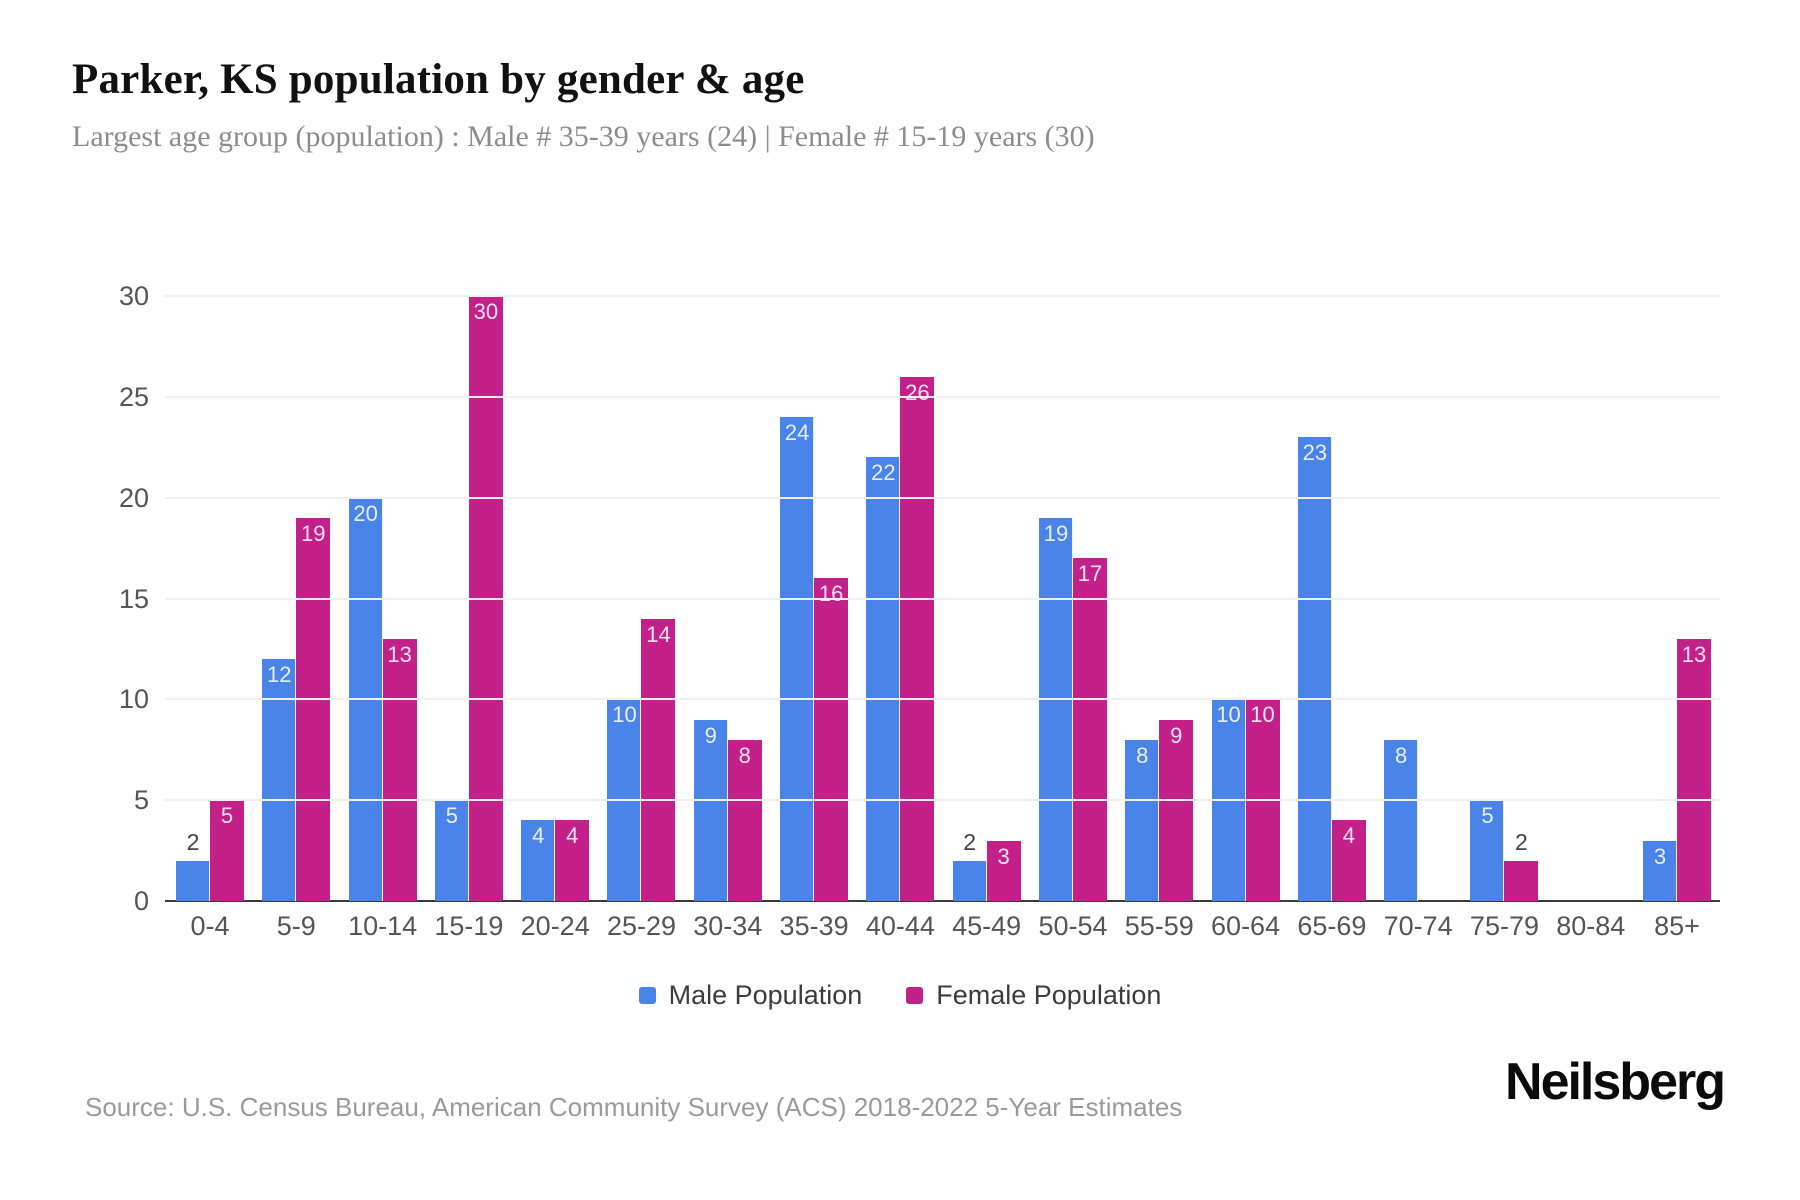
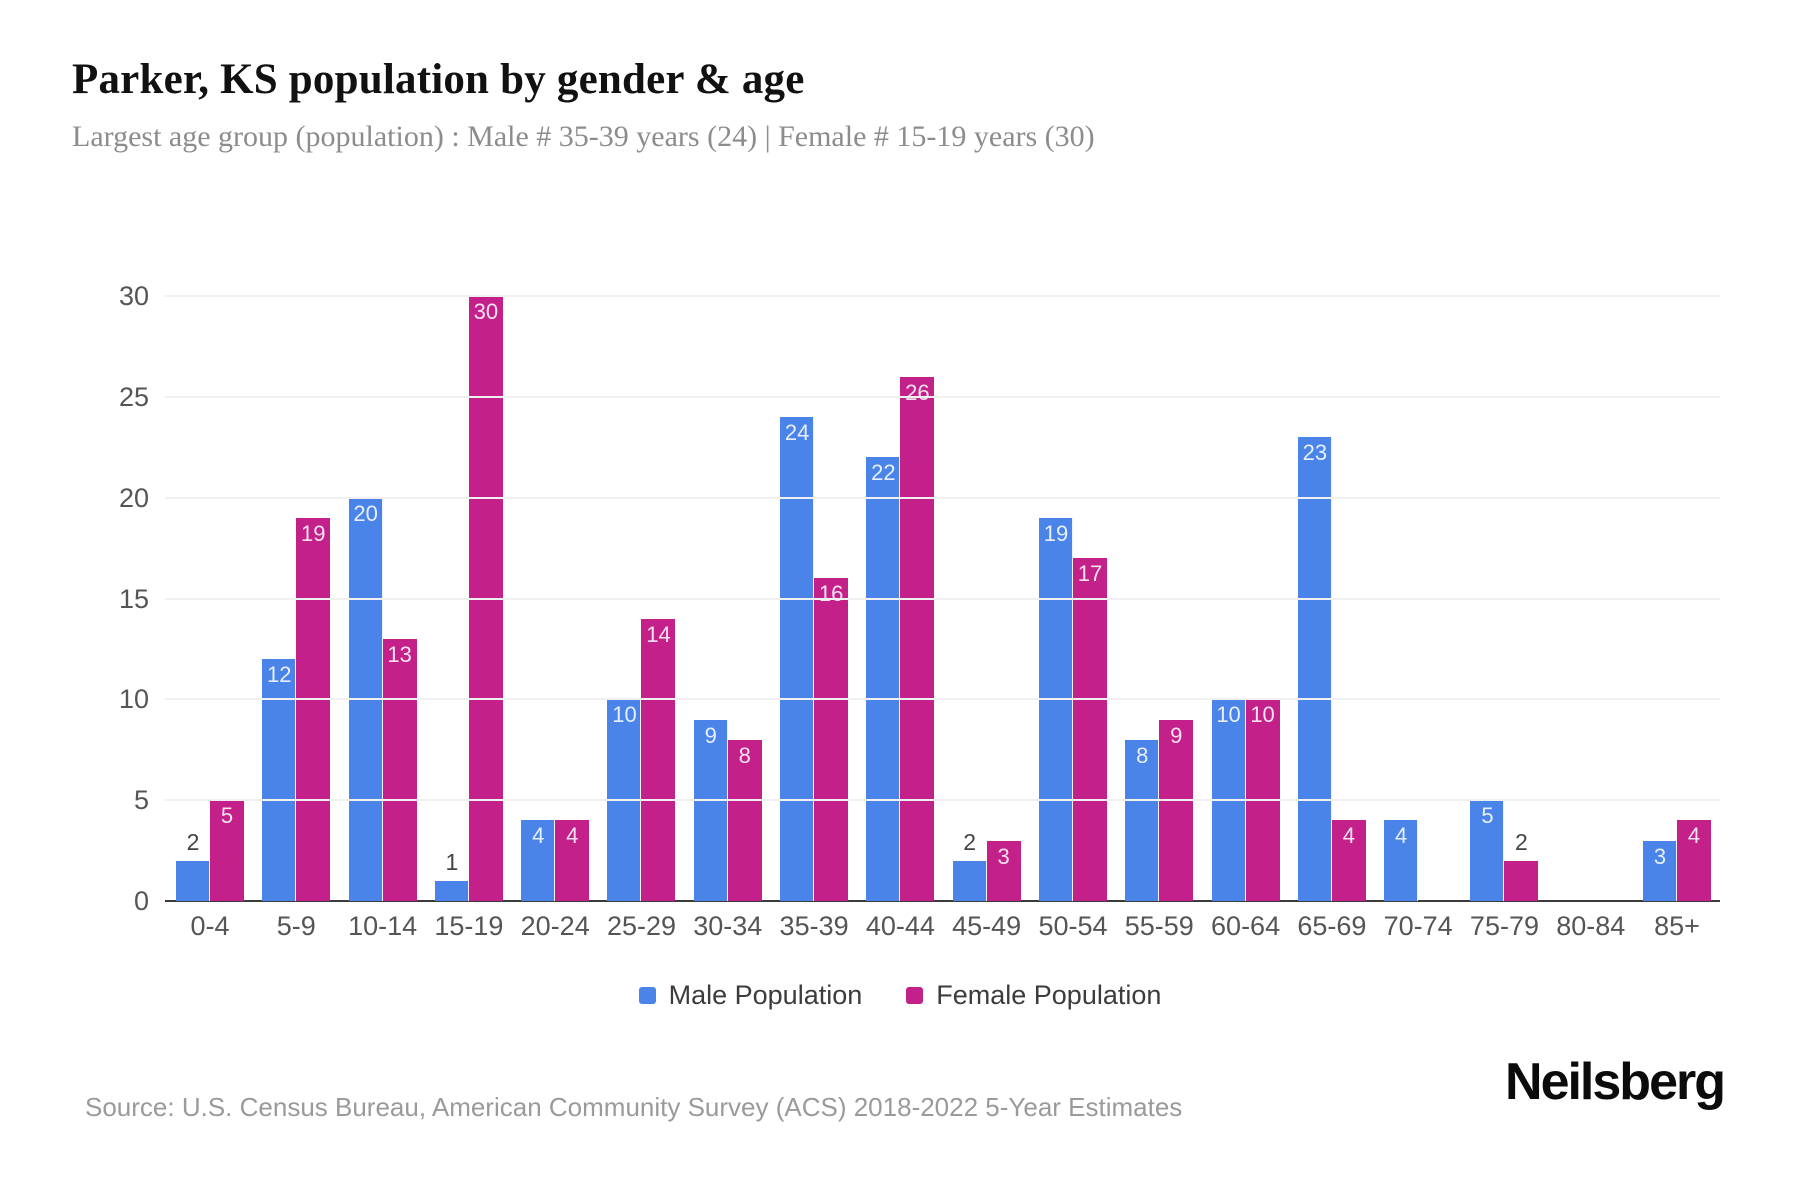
Male Population/15-19: 5 -> 1
Male Population/70-74: 8 -> 4
Female Population/85+: 13 -> 4
